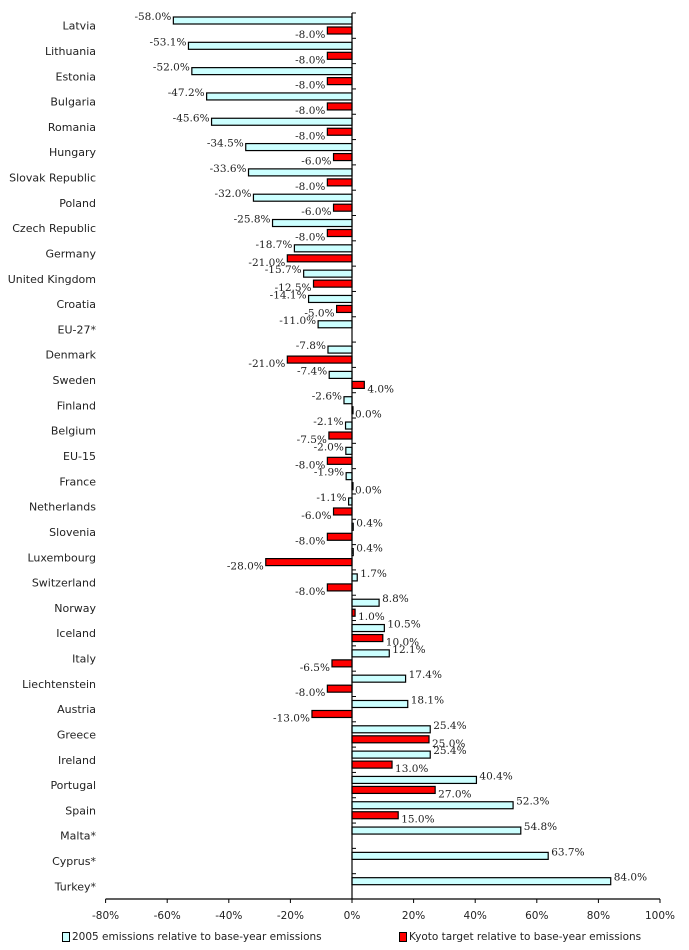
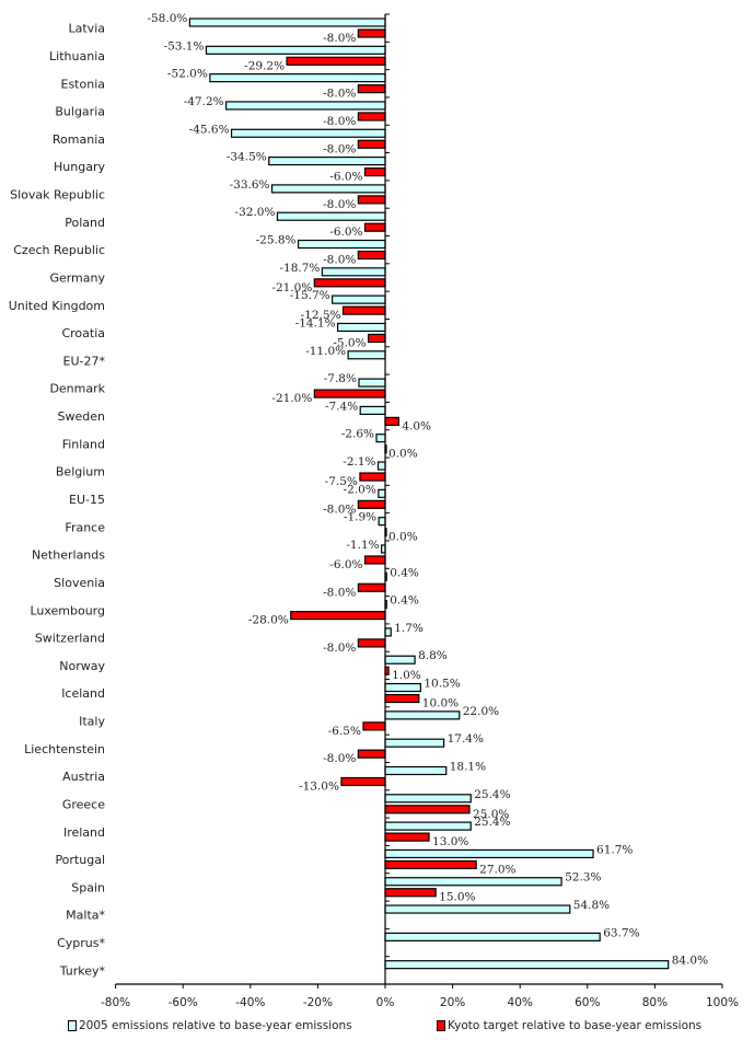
Kyoto target relative to base-year emissions/Lithuania: -8.0% -> -29.2%
2005 emissions relative to base-year emissions/Italy: 12.1% -> 22.0%
2005 emissions relative to base-year emissions/Portugal: 40.4% -> 61.7%
